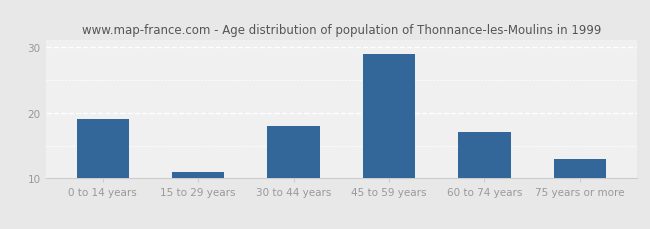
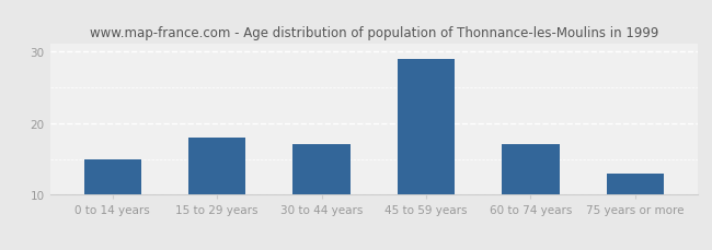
0 to 14 years: 19 -> 15
15 to 29 years: 11 -> 18
30 to 44 years: 18 -> 17
